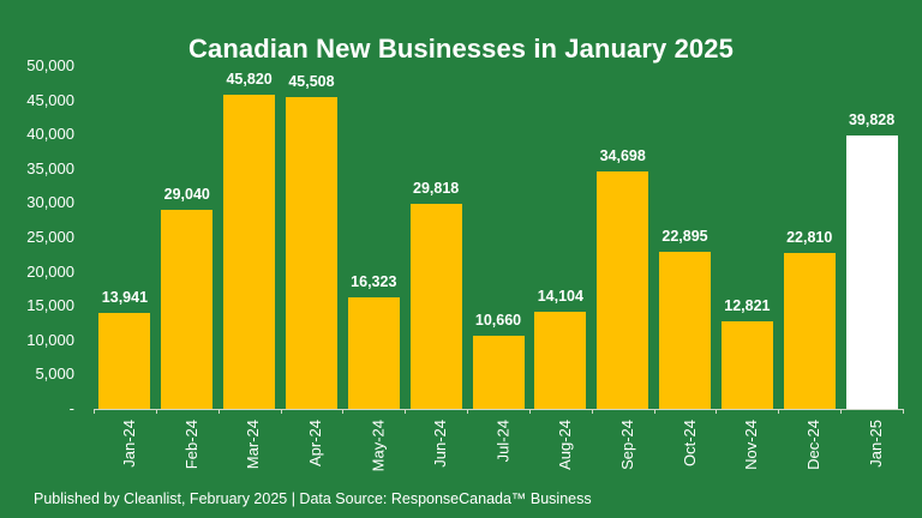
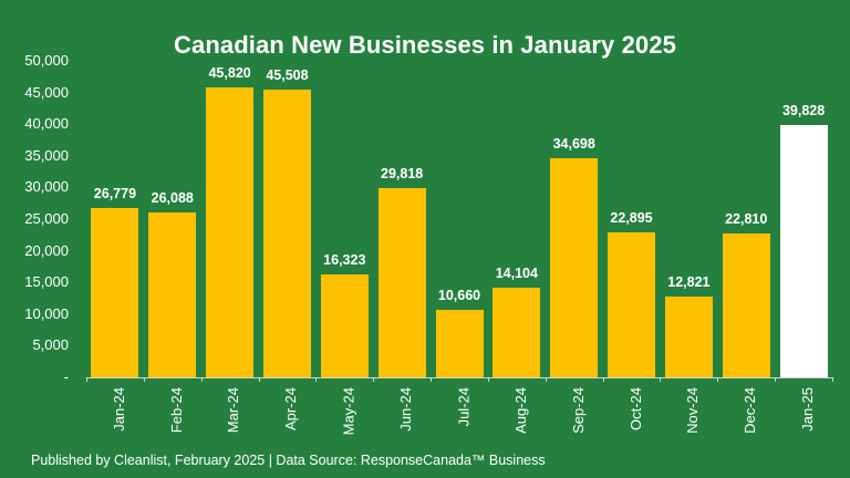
Jan-24: 13,941 -> 26,779
Feb-24: 29,040 -> 26,088
